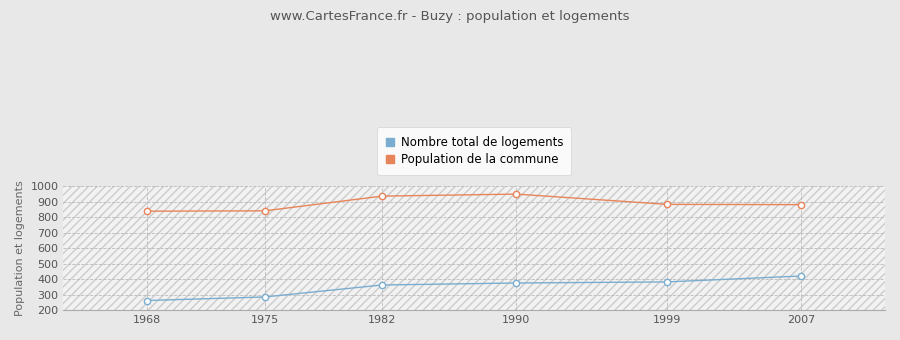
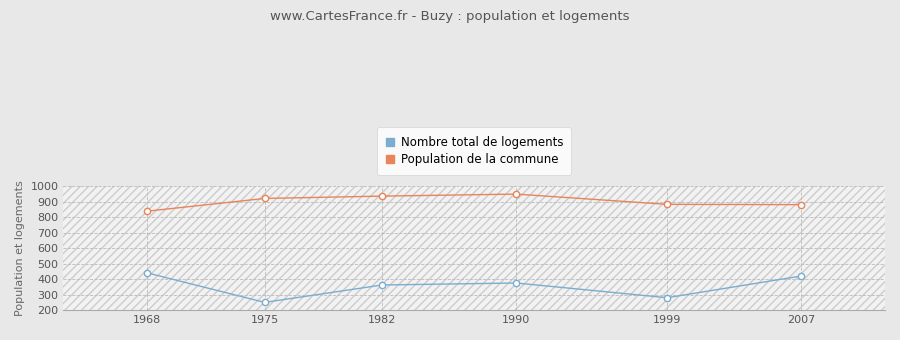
Nombre total de logements/1968: 260 -> 440
Nombre total de logements/1975: 280 -> 250
Population de la commune/1975: 840 -> 920
Nombre total de logements/1999: 380 -> 280
